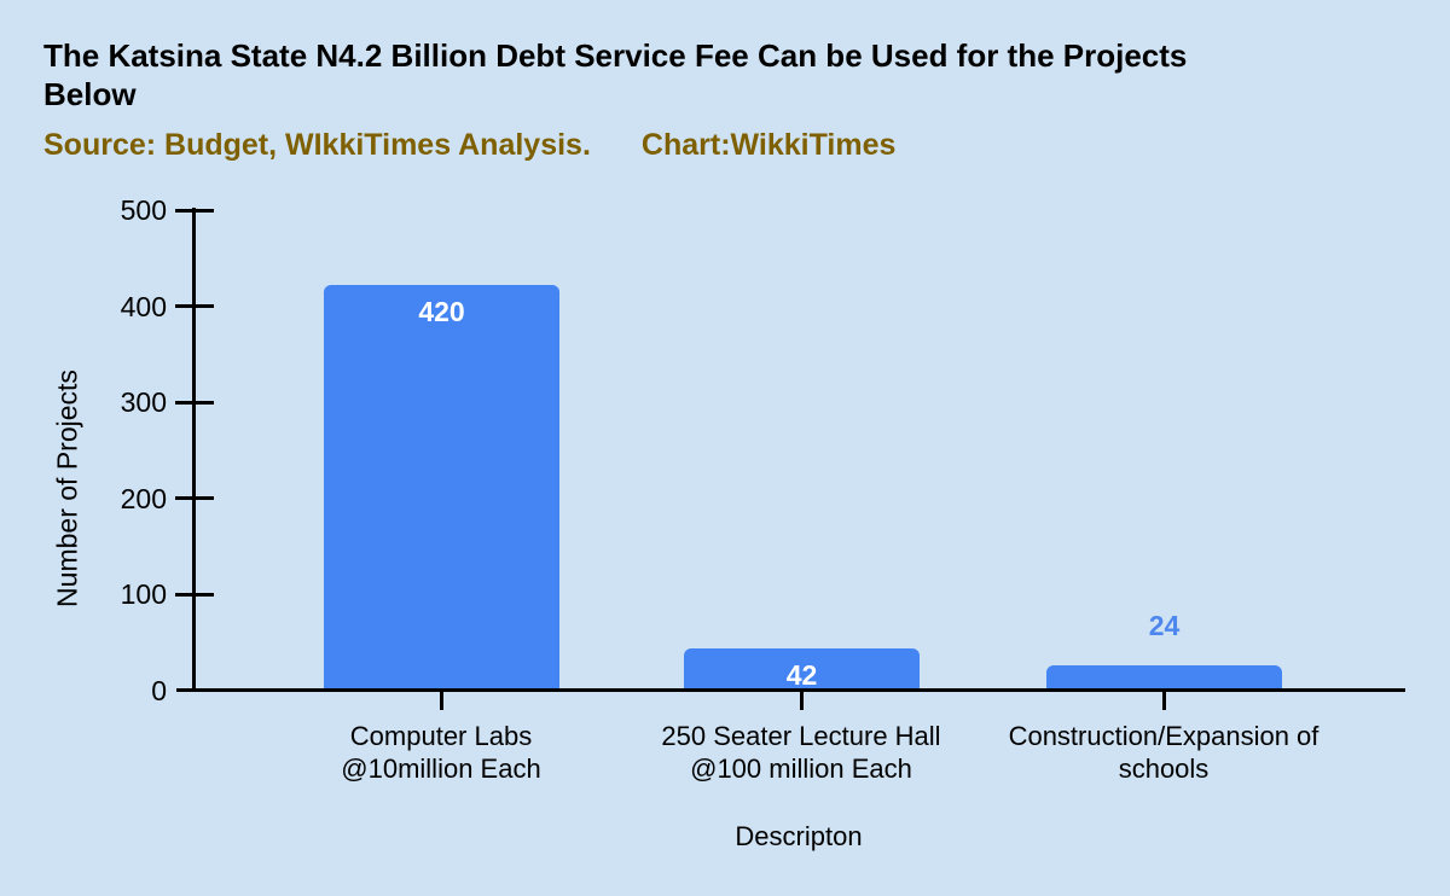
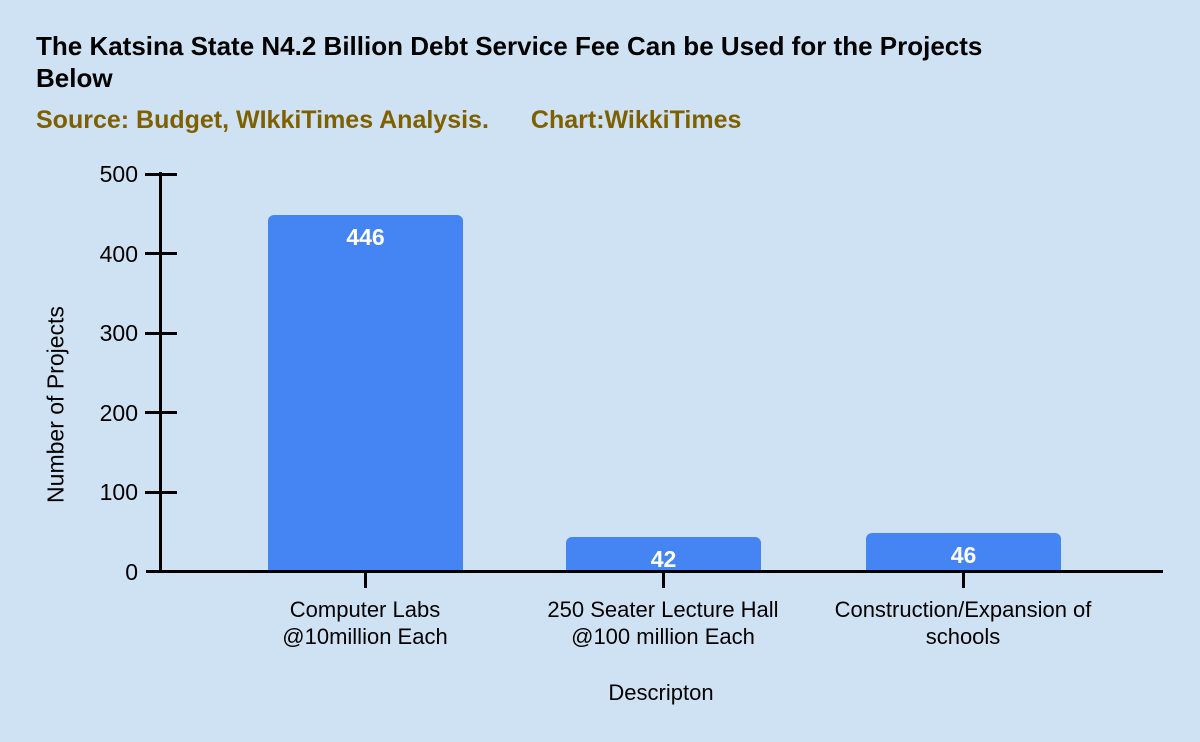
Computer Labs @10million Each: 420 -> 446
Construction/Expansion of schools: 24 -> 46
